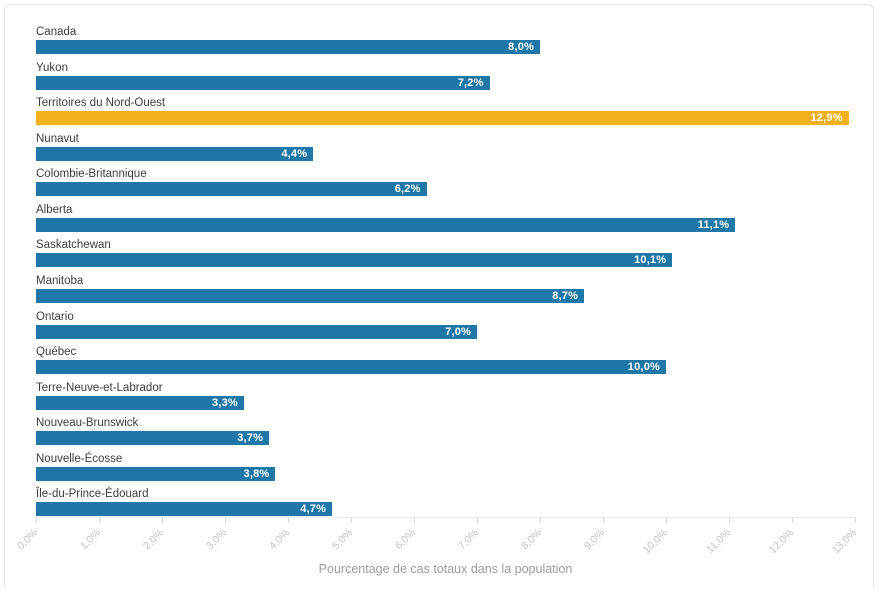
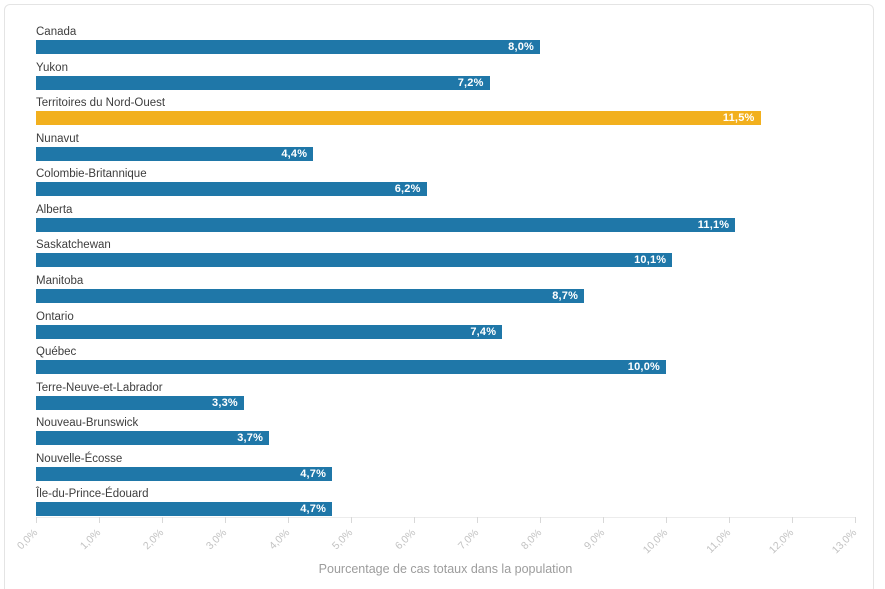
Territoires du Nord-Ouest: 12,9% -> 11,5%
Ontario: 7,0% -> 7,4%
Nouvelle-Écosse: 3,8% -> 4,7%
